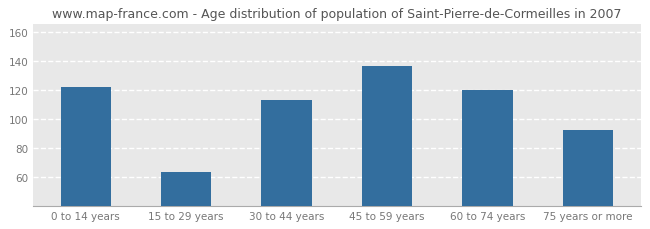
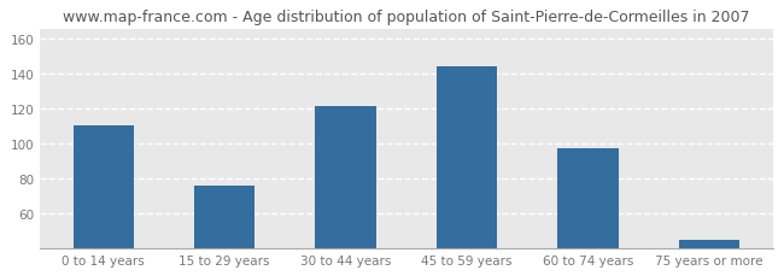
0 to 14 years: 122 -> 110
15 to 29 years: 63 -> 76
30 to 44 years: 113 -> 121
45 to 59 years: 136 -> 144
60 to 74 years: 120 -> 97
75 years or more: 92 -> 45
